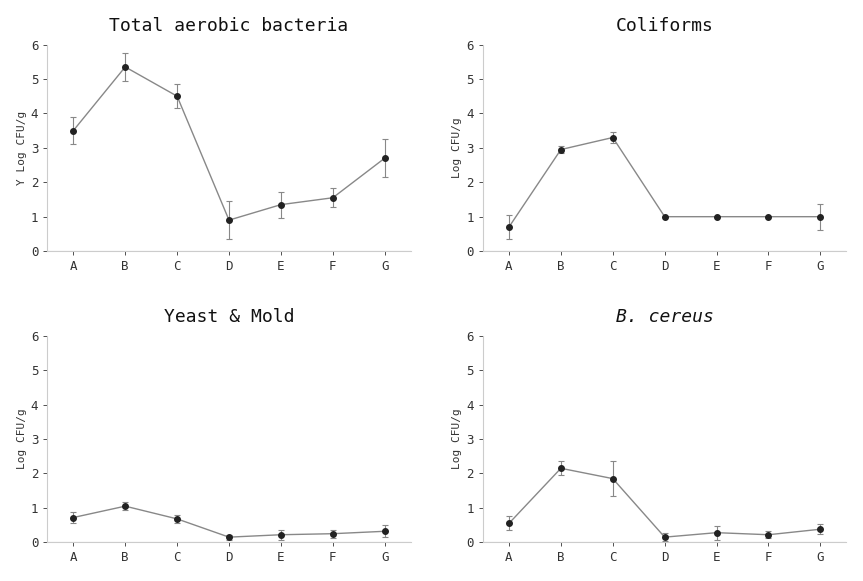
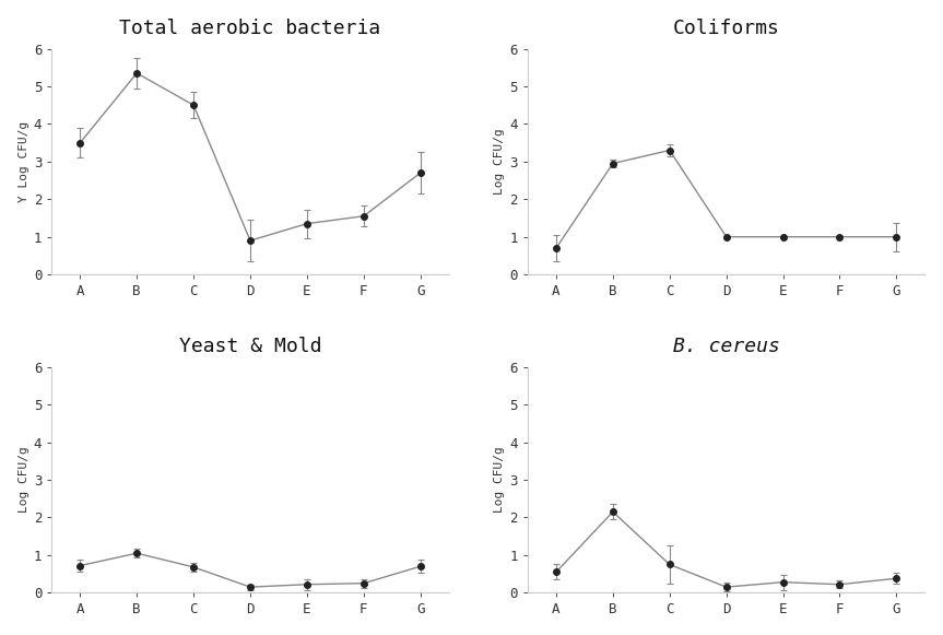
Yeast & Mold/G: 0.32 -> 0.70
B. cereus/C: 1.85 -> 0.75
